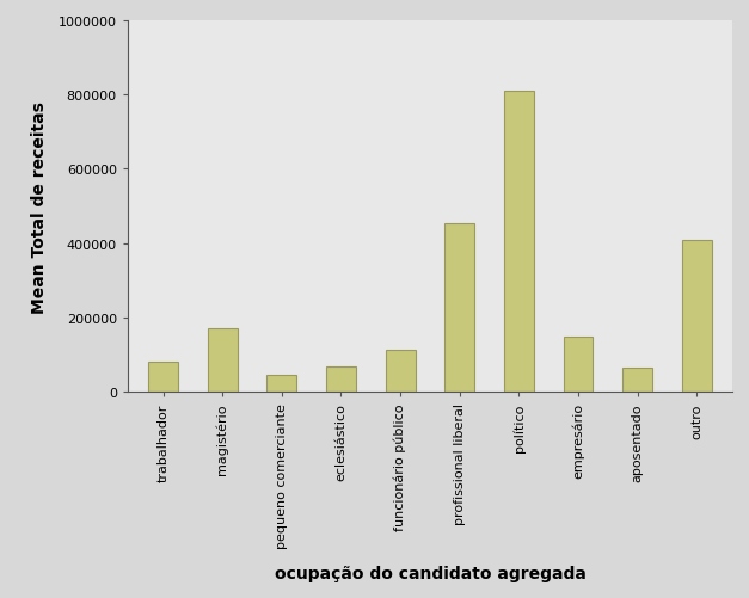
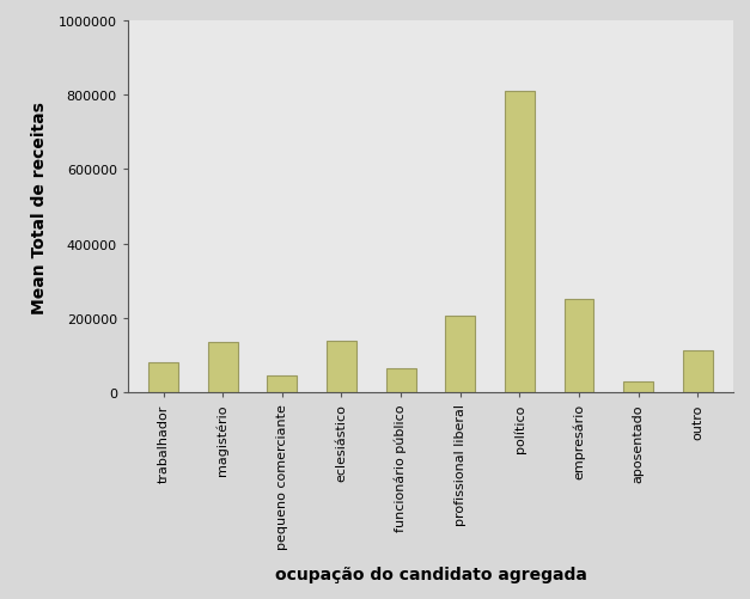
magistério: 170000 -> 135000
eclesiástico: 70000 -> 140000
funcionário público: 115000 -> 65000
profissional liberal: 455000 -> 205000
empresário: 150000 -> 250000
aposentado: 65000 -> 30000
outro: 410000 -> 112000
